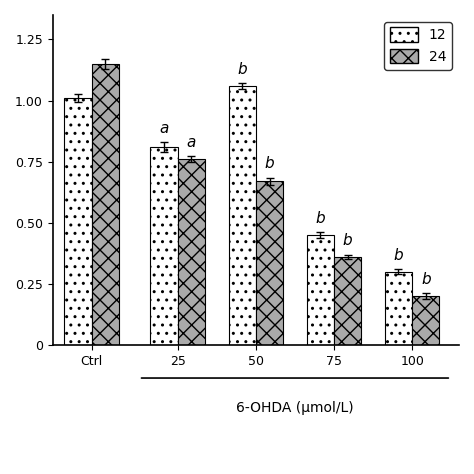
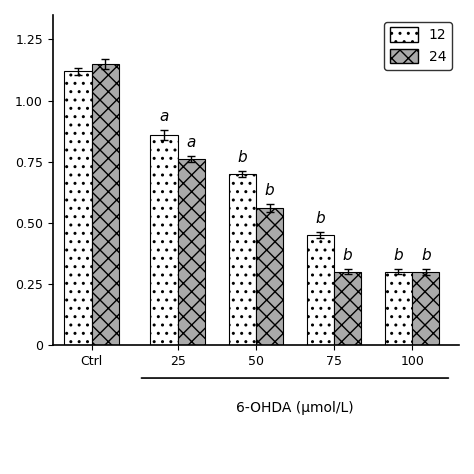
12/Ctrl: 1.01 -> 1.12
12/25: 0.81 -> 0.86
12/50: 1.06 -> 0.70
24/50: 0.67 -> 0.56
24/75: 0.36 -> 0.30
24/100: 0.20 -> 0.30
